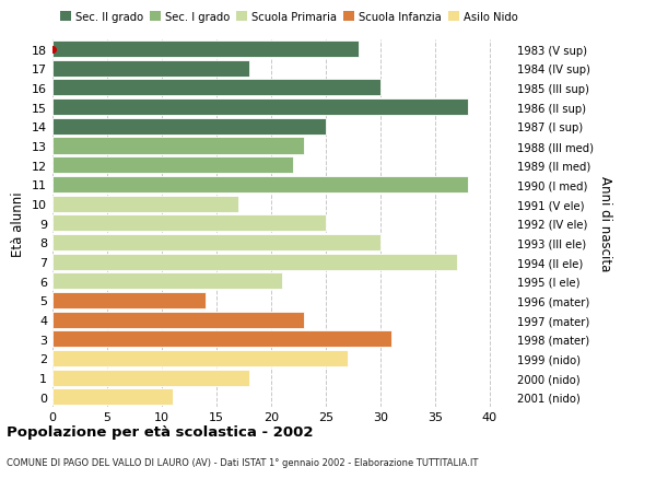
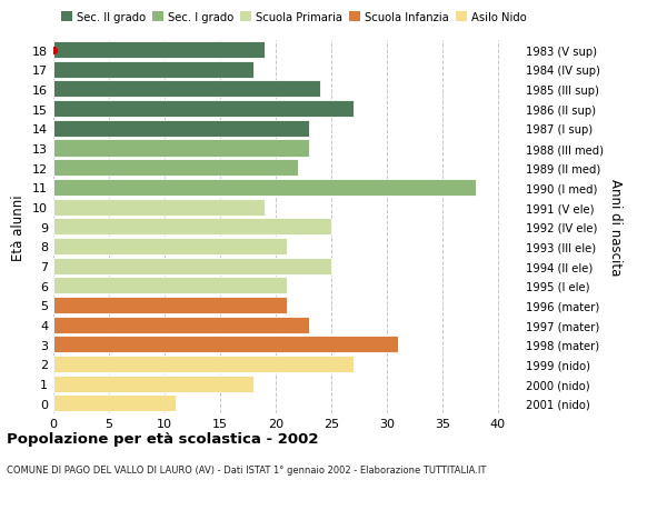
18: 28 -> 19
16: 30 -> 24
15: 38 -> 27
14: 25 -> 23
10: 17 -> 19
8: 30 -> 21
7: 37 -> 25
5: 14 -> 21
